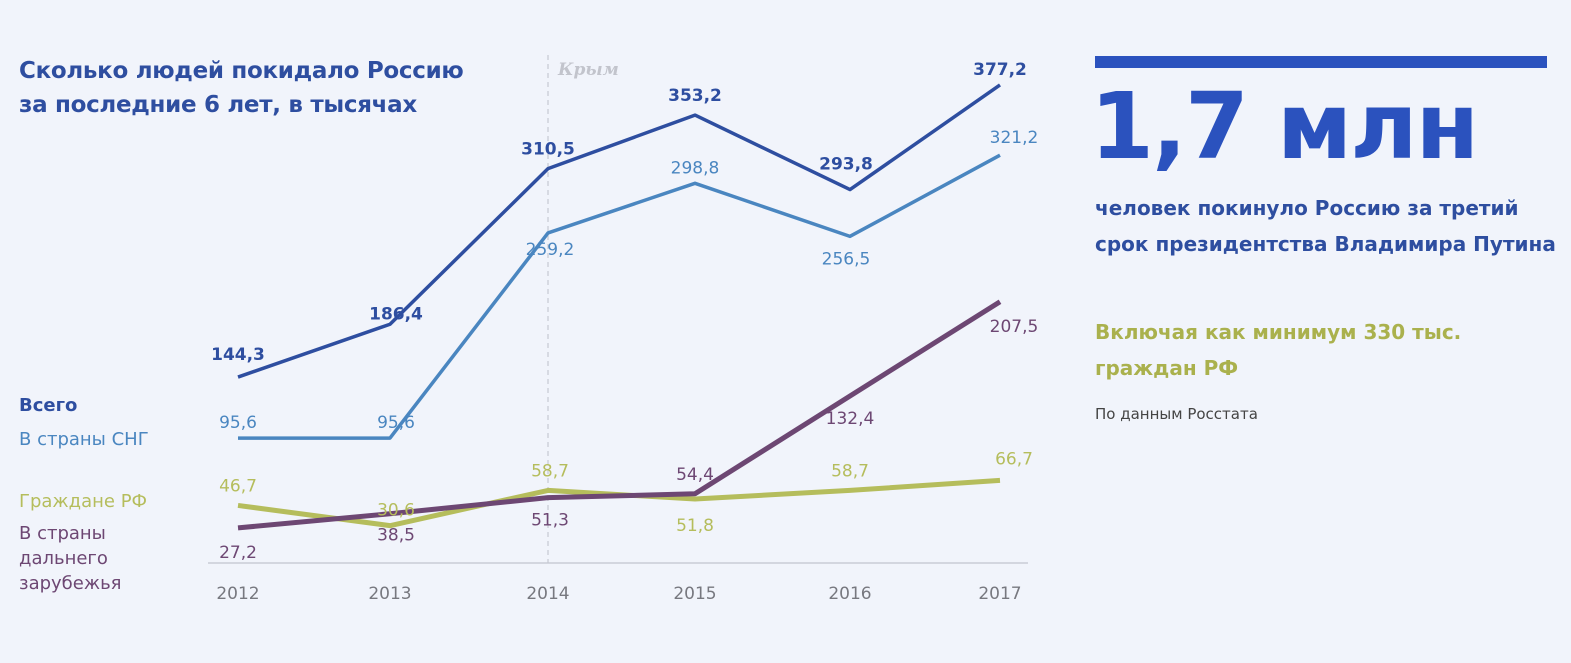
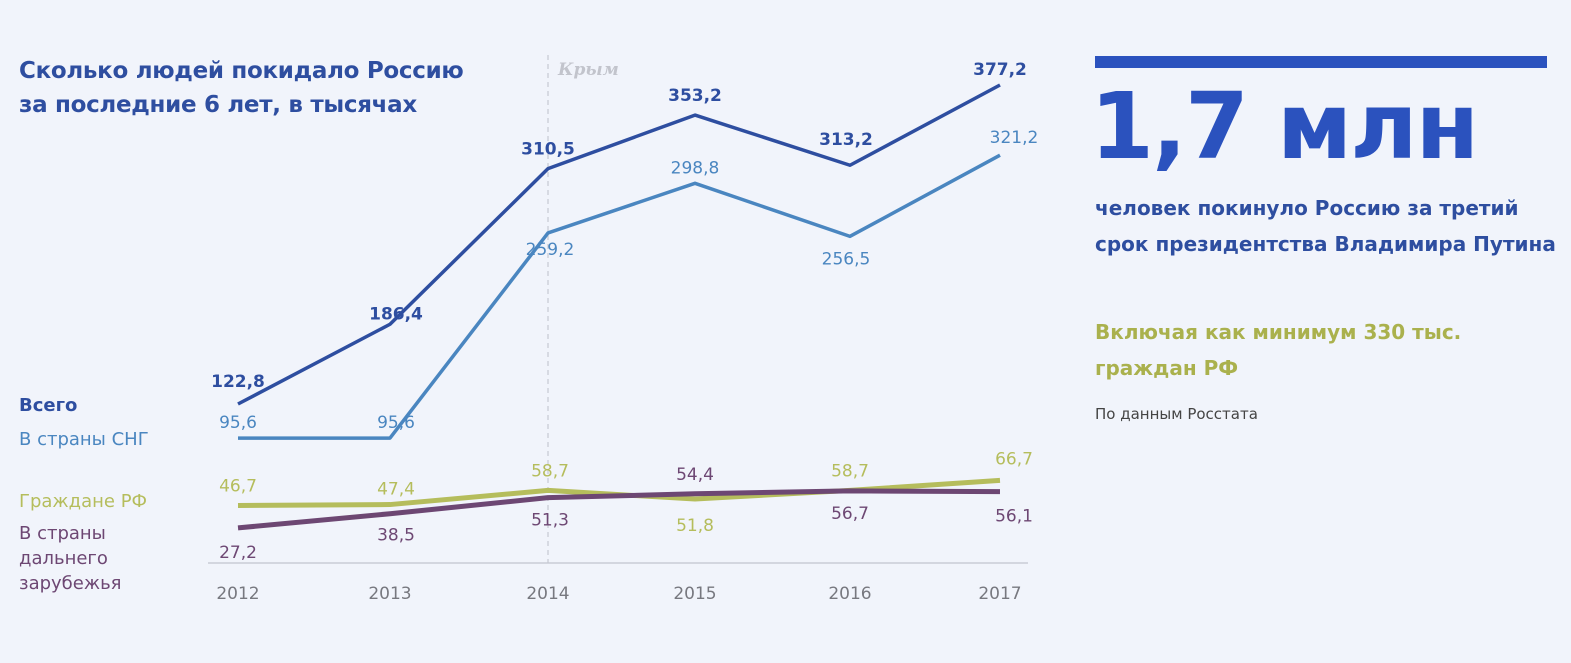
Всего/2012: 144,3 -> 122,8
Граждане РФ/2013: 30,6 -> 47,4
Всего/2016: 293,8 -> 313,2
В страны дальнего зарубежья/2016: 132,4 -> 56,7
В страны дальнего зарубежья/2017: 207,5 -> 56,1
